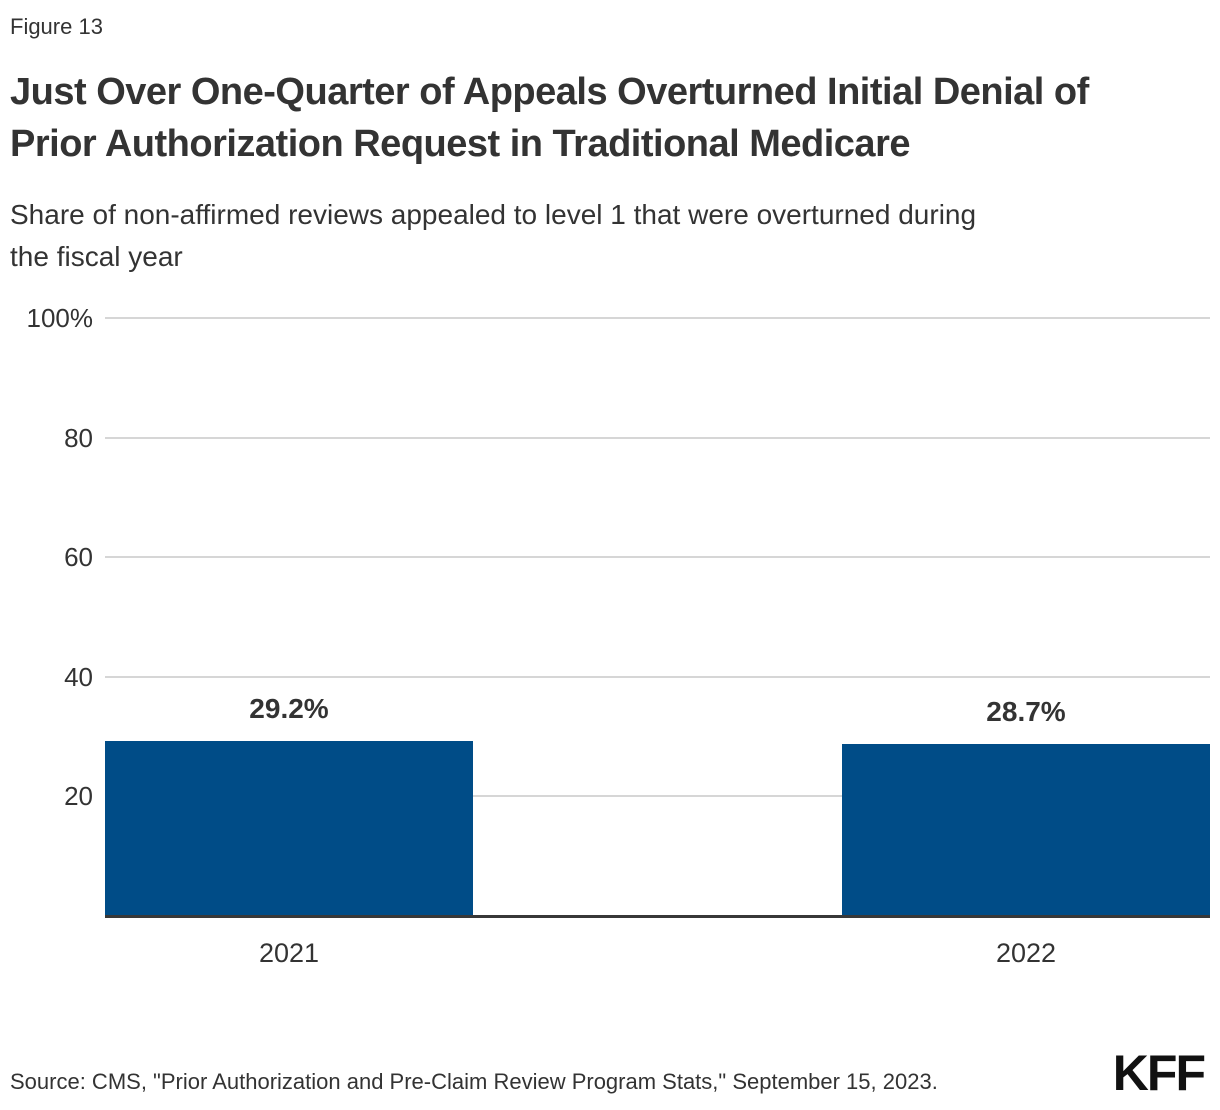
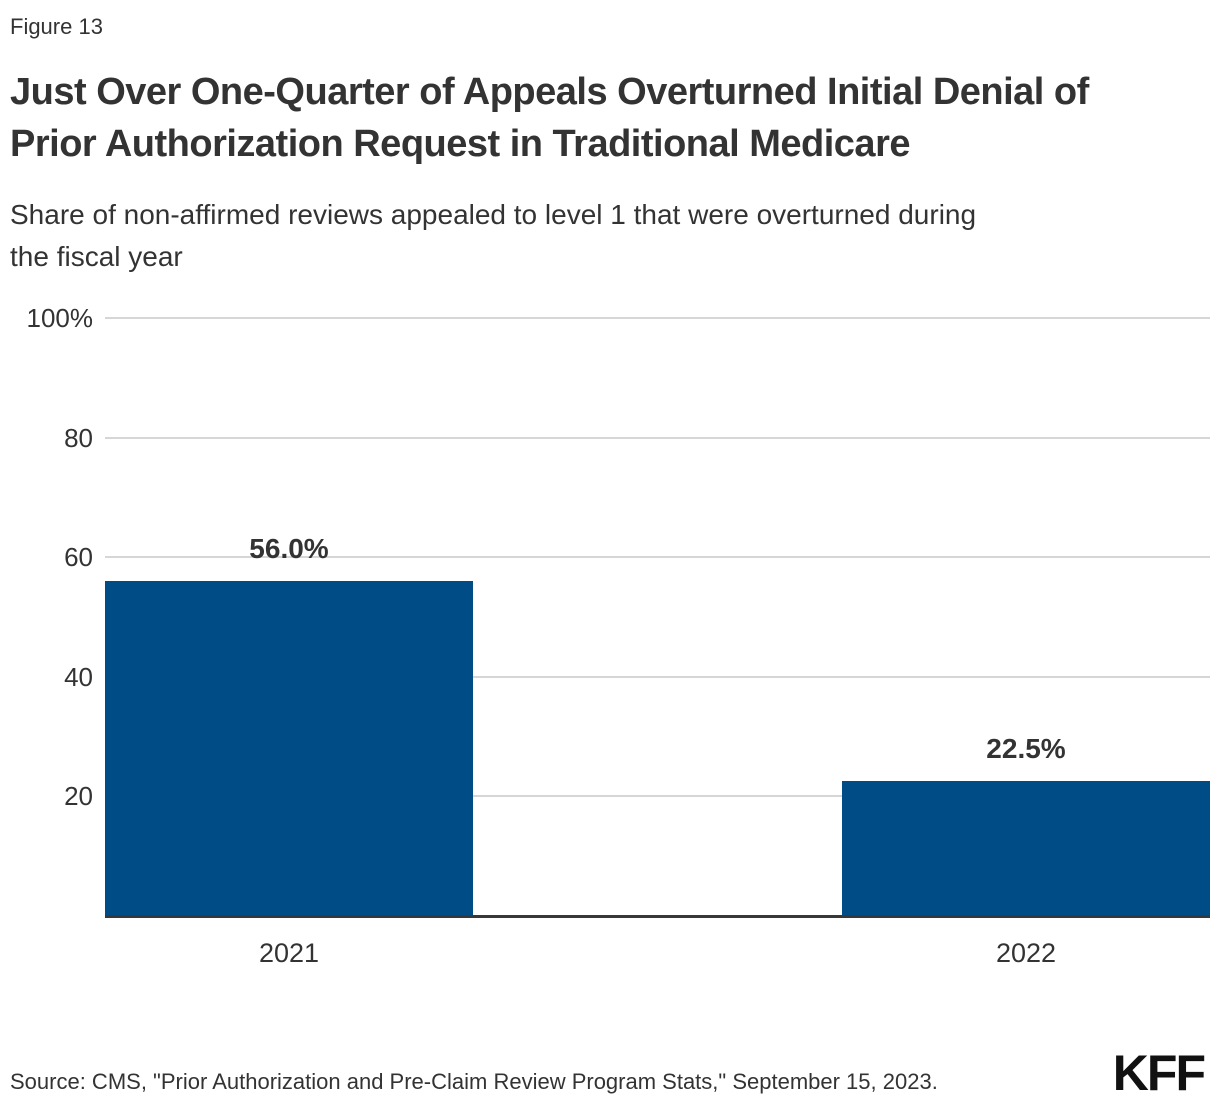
2021: 29.2% -> 56.0%
2022: 28.7% -> 22.5%
